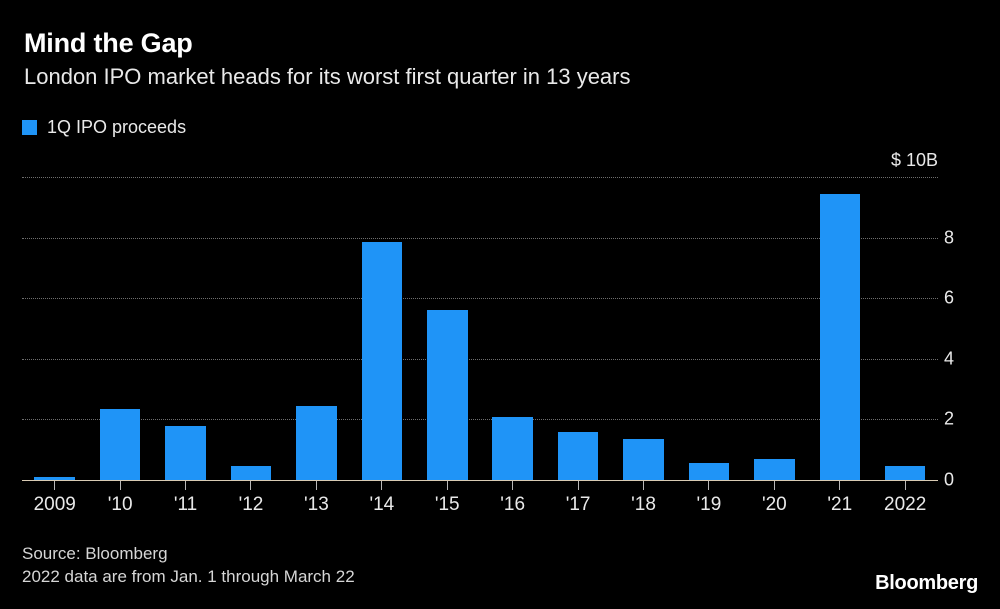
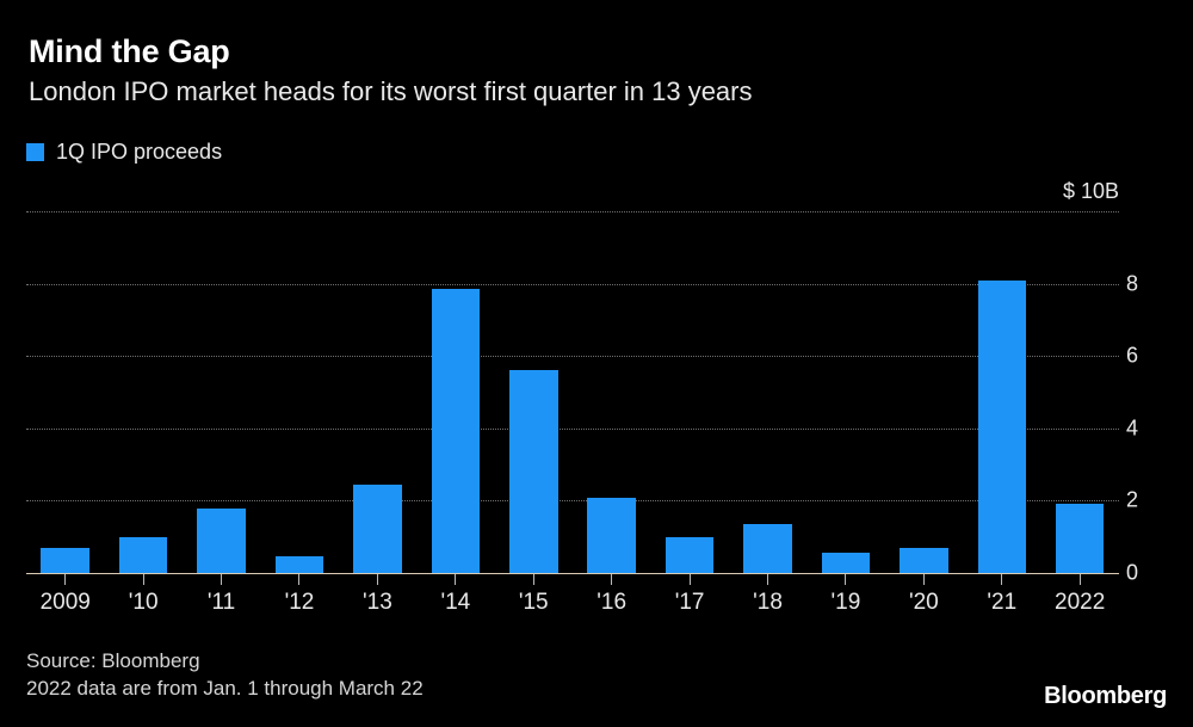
2009: 0.1 -> 0.7
'10: 2.4 -> 1.0
'17: 1.6 -> 1.0
'21: 9.4 -> 8.1
2022: 0.5 -> 1.9
